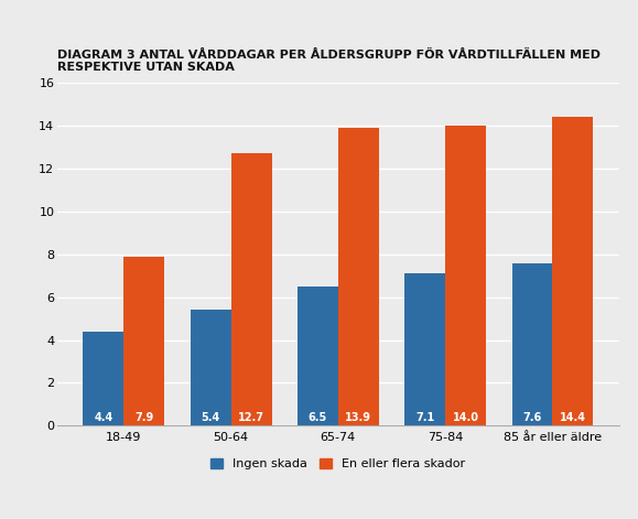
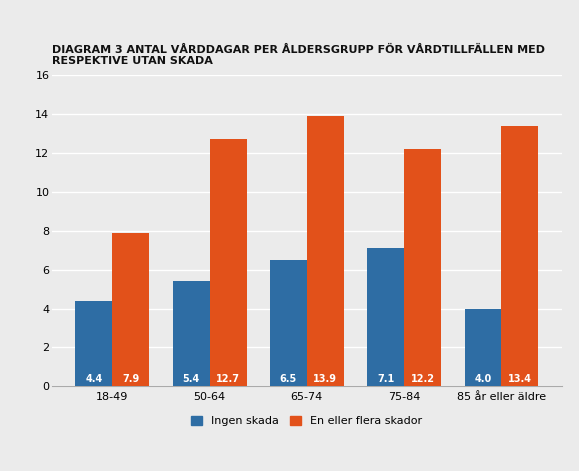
En eller flera skador/75-84: 14.0 -> 12.2
Ingen skada/85 år eller äldre: 7.6 -> 4.0
En eller flera skador/85 år eller äldre: 14.4 -> 13.4
